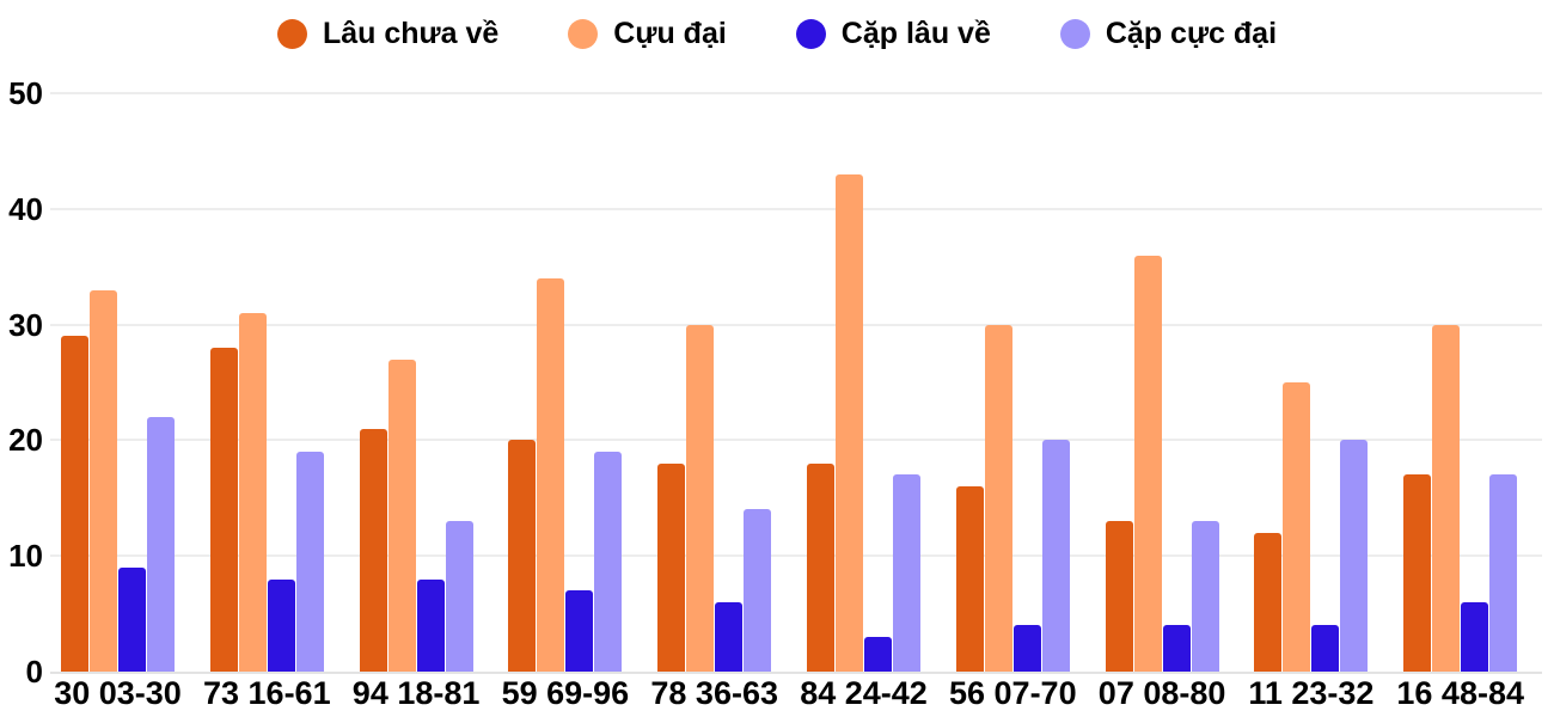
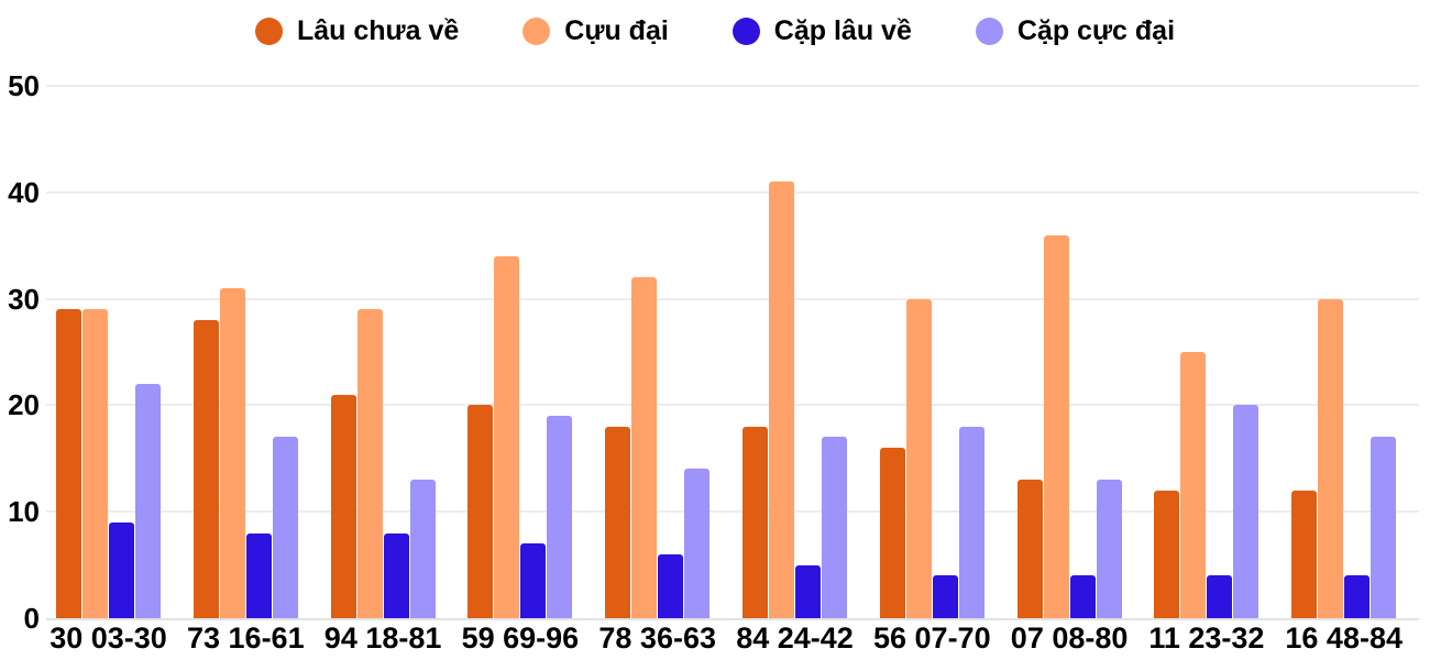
Cựu đại/30 03-30: 33 -> 29
Cặp cực đại/73 16-61: 19 -> 17
Cựu đại/94 18-81: 27 -> 29
Cựu đại/78 36-63: 30 -> 32
Cựu đại/84 24-42: 43 -> 41
Cặp lâu về/84 24-42: 3 -> 5
Cặp cực đại/56 07-70: 20 -> 18
Lâu chưa về/16 48-84: 17 -> 12
Cặp lâu về/16 48-84: 6 -> 4
